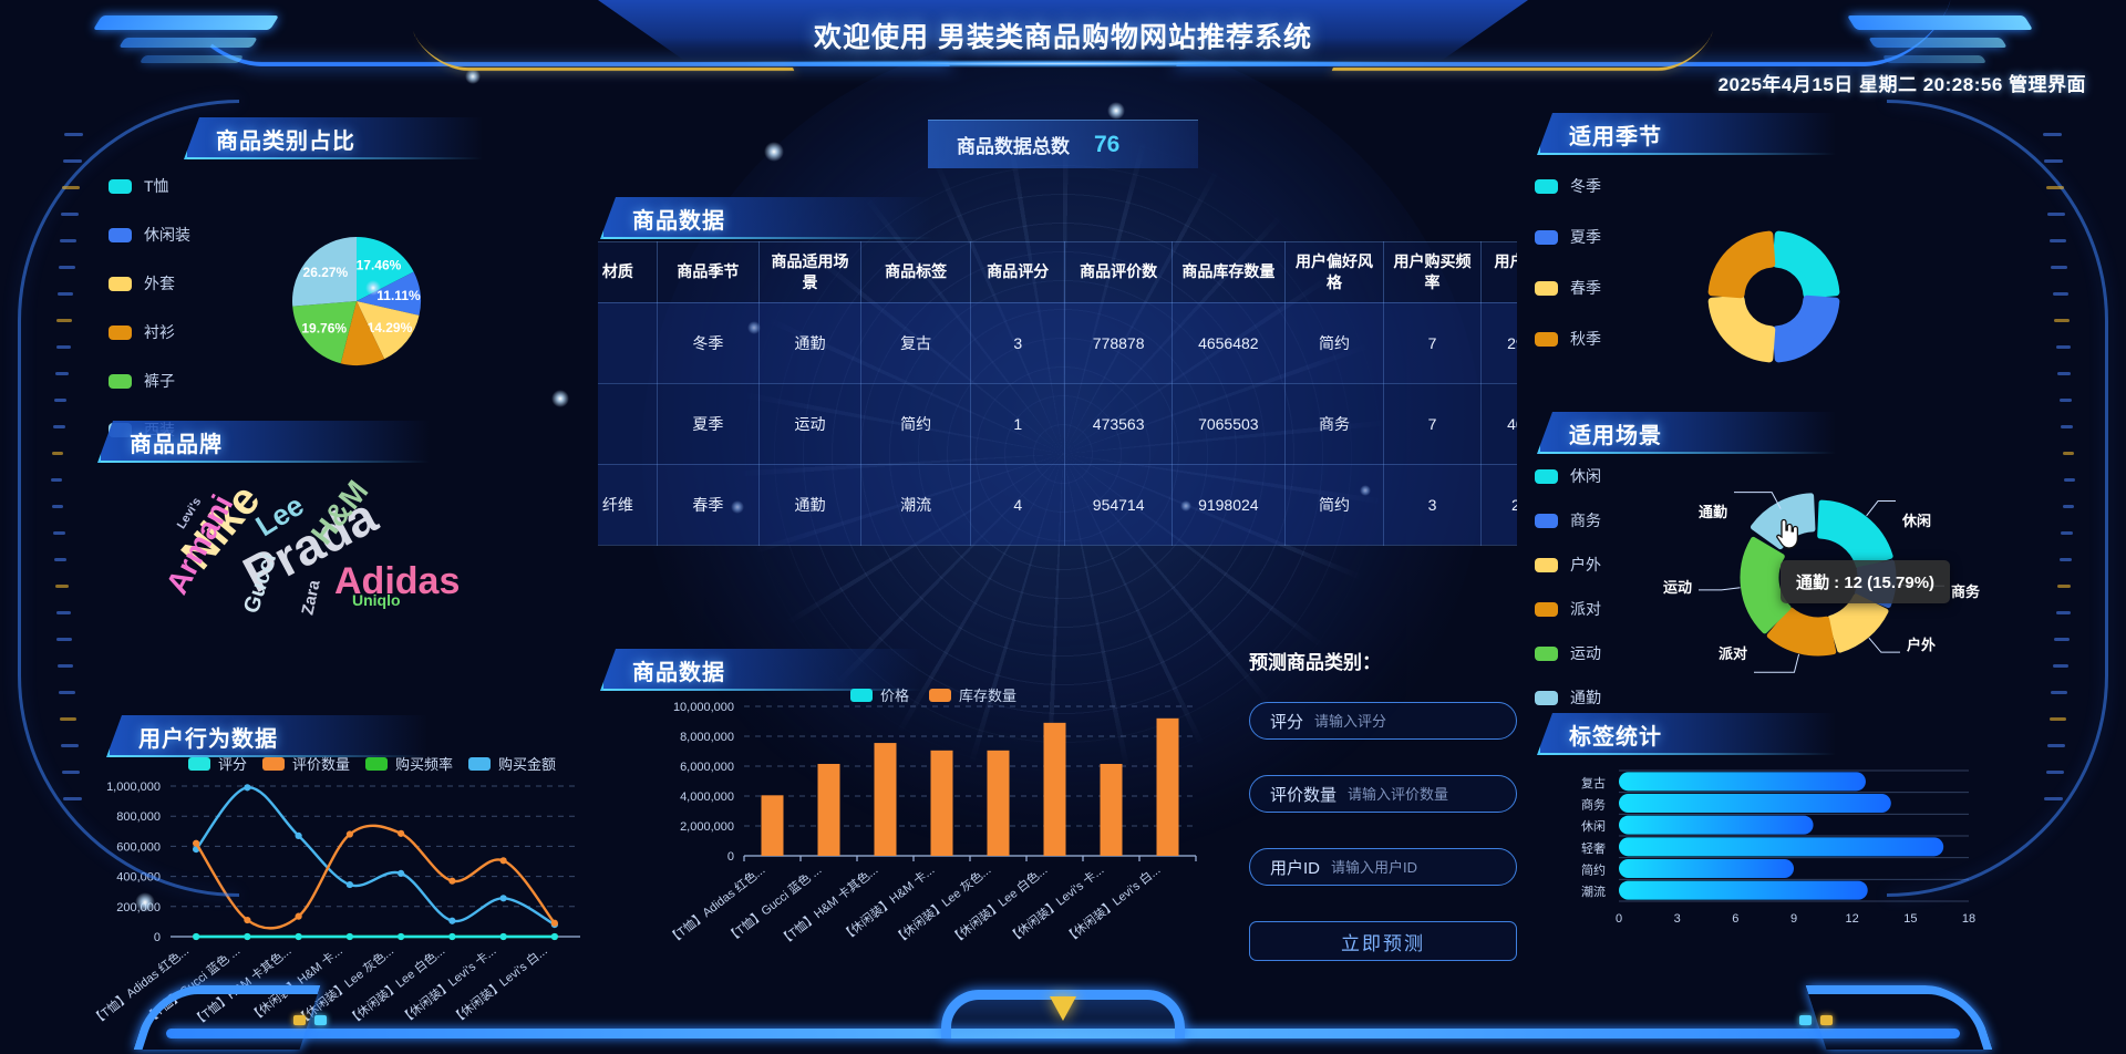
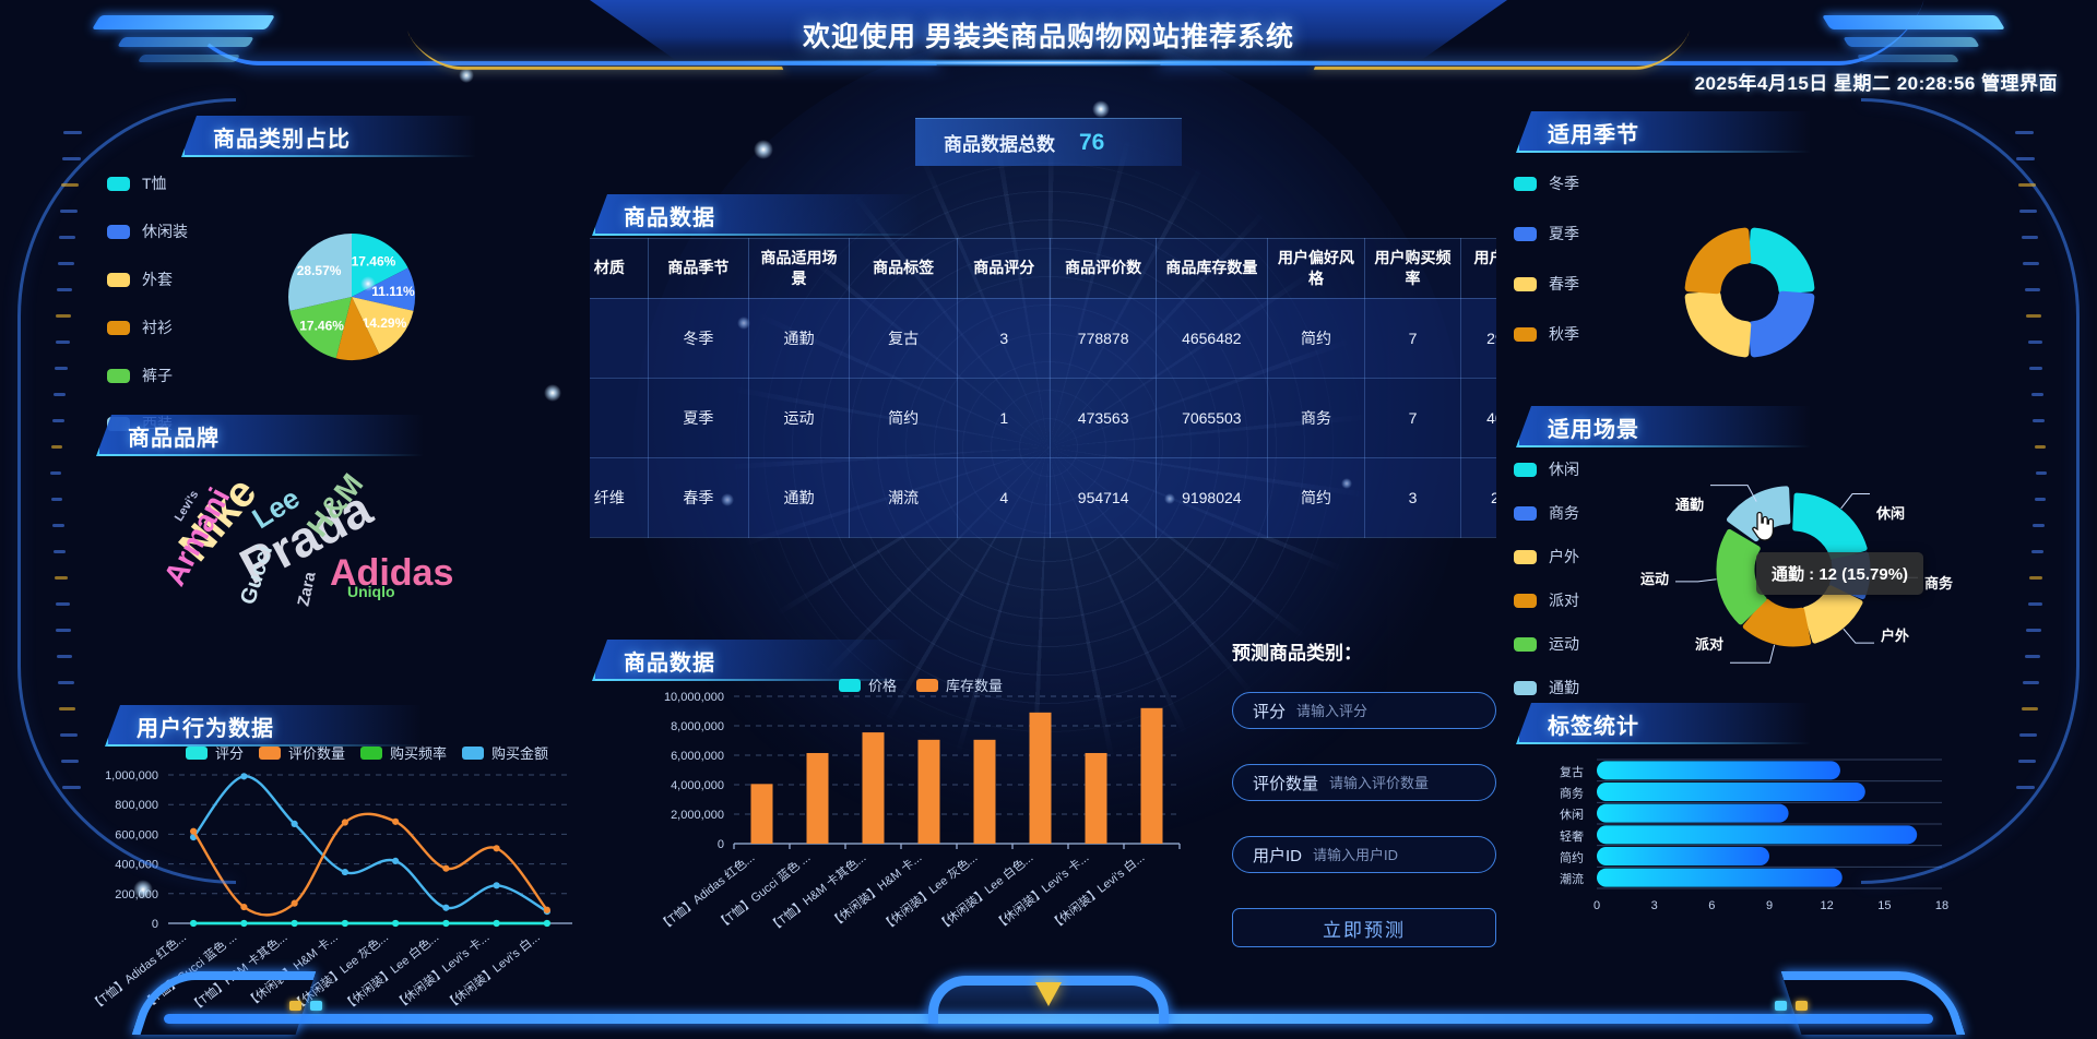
商品类别占比/裤子: 19.76% -> 17.46%
商品类别占比/西装: 26.27% -> 28.57%
